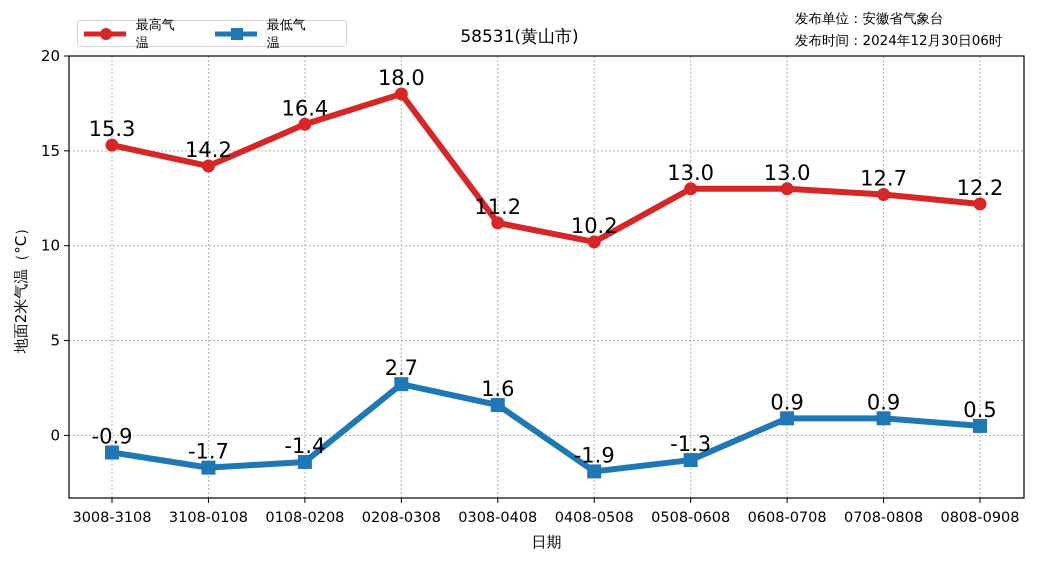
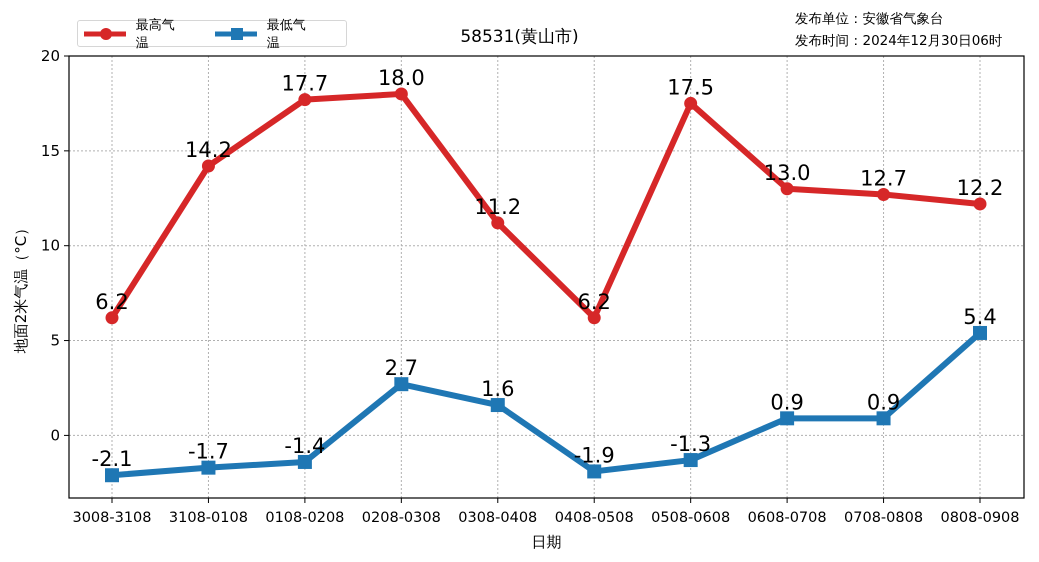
最高气温/3008-3108: 15.3 -> 6.2
最低气温/3008-3108: -0.9 -> -2.1
最高气温/0108-0208: 16.4 -> 17.7
最高气温/0408-0508: 10.2 -> 6.2
最高气温/0508-0608: 13.0 -> 17.5
最低气温/0808-0908: 0.5 -> 5.4
